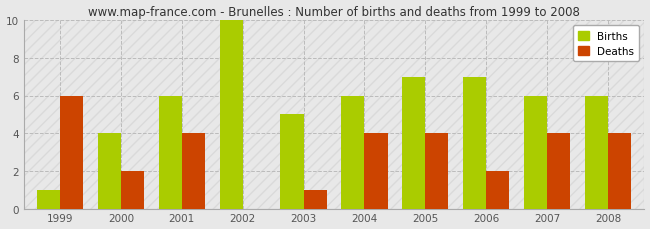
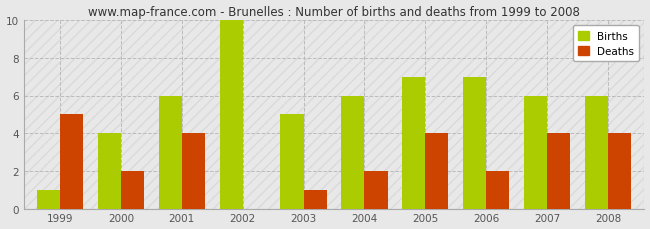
Deaths/1999: 6 -> 5
Deaths/2004: 4 -> 2
